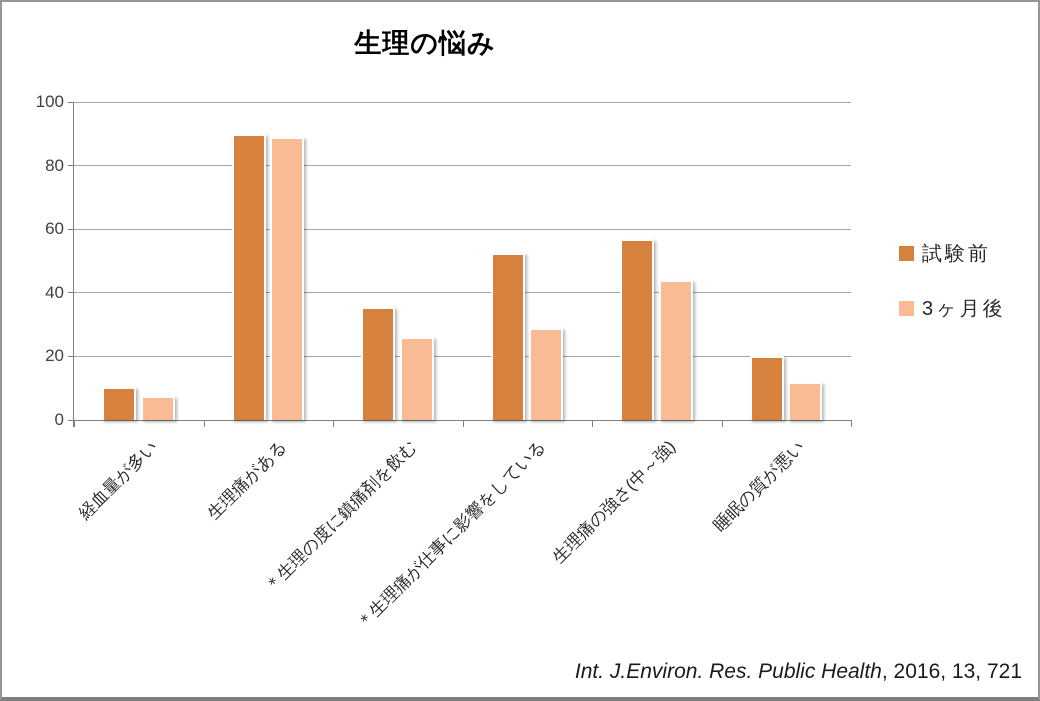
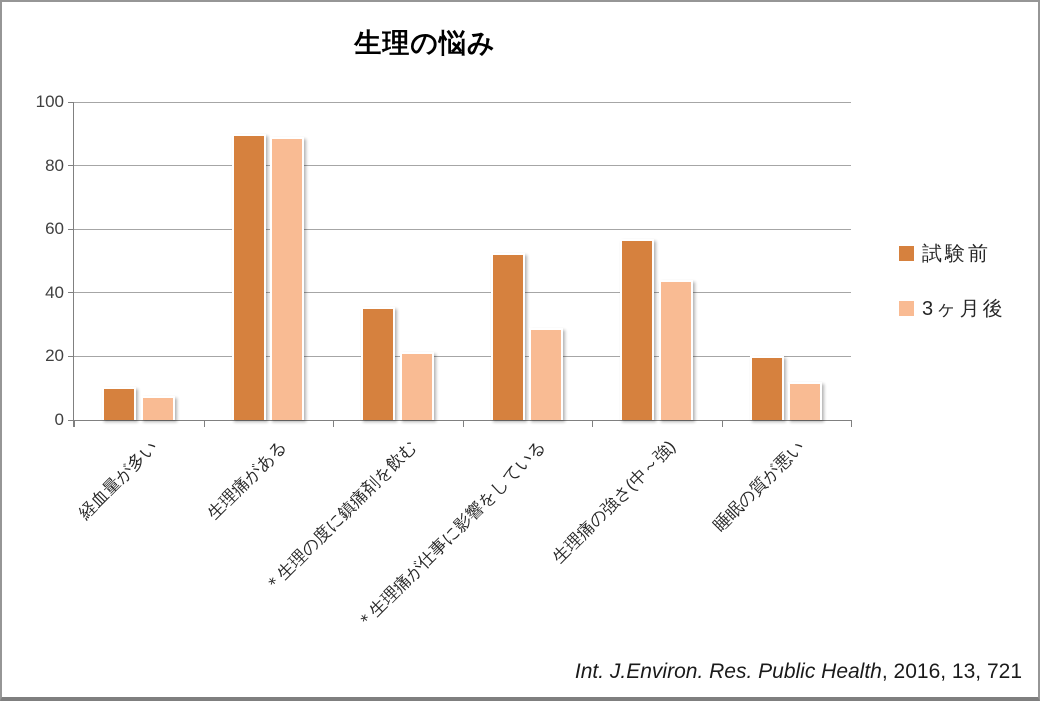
3ヶ月後/＊生理の度に鎮痛剤を飲む: 26 -> 22
